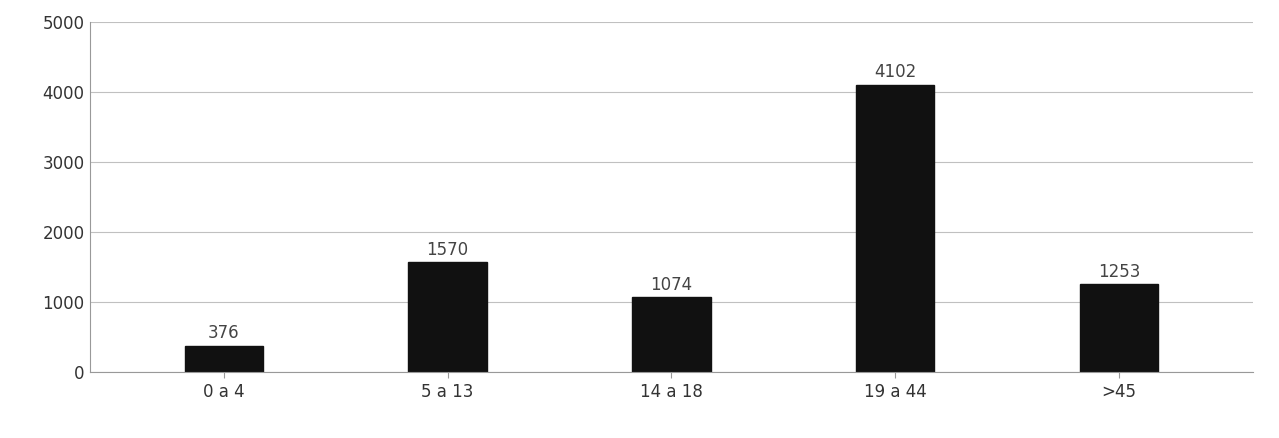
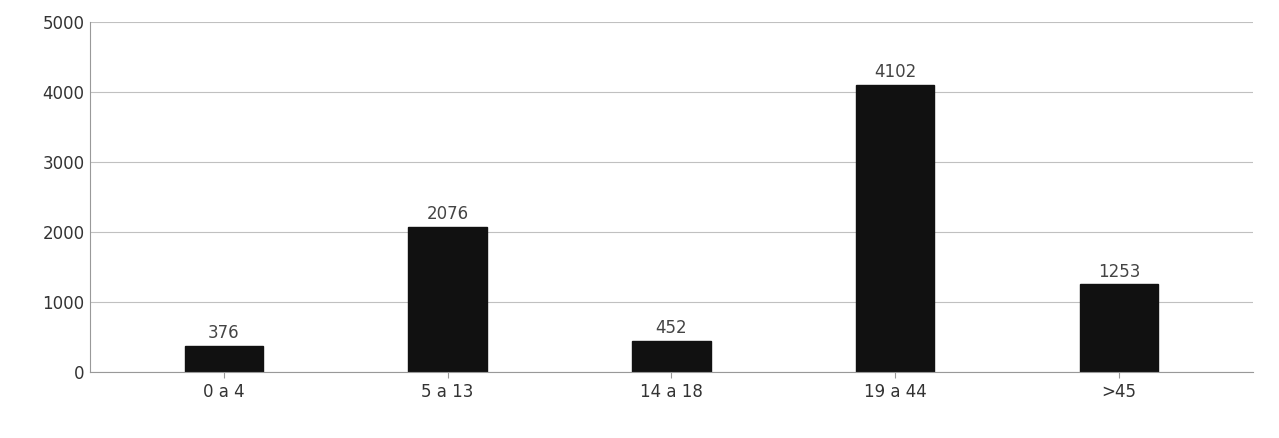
5 a 13: 1570 -> 2076
14 a 18: 1074 -> 452
